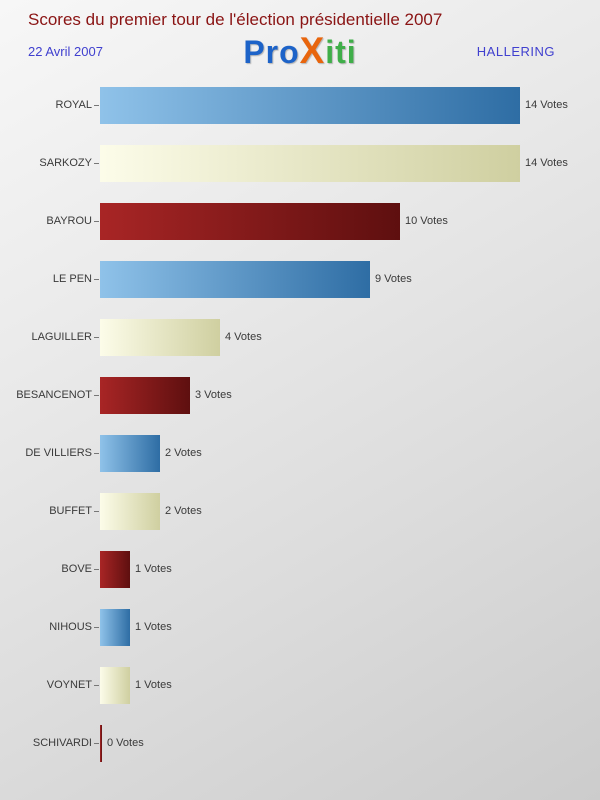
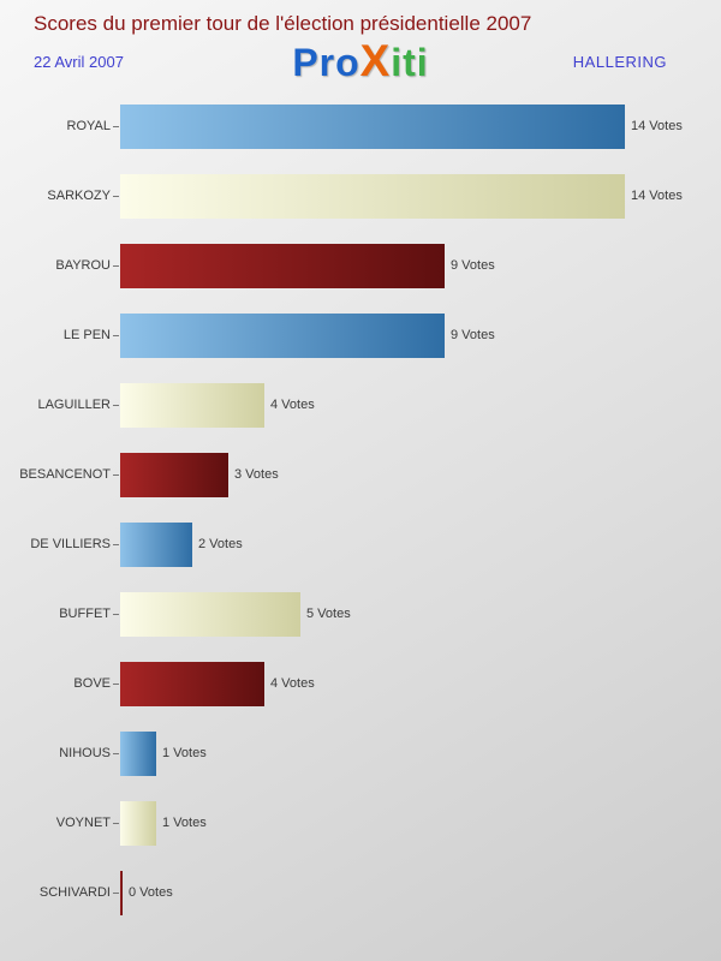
BAYROU: 10 -> 9
BUFFET: 2 -> 5
BOVE: 1 -> 4
